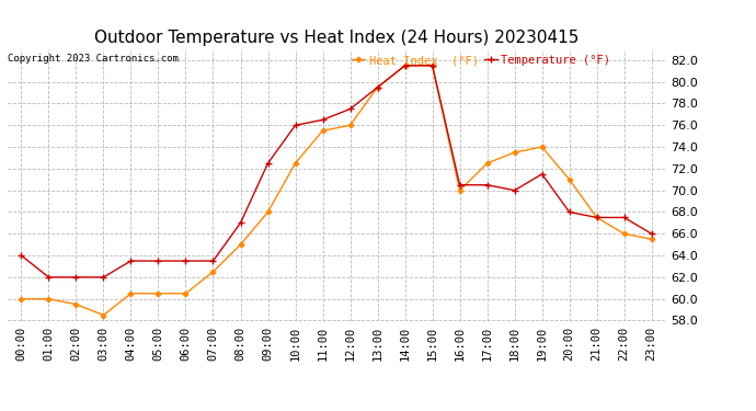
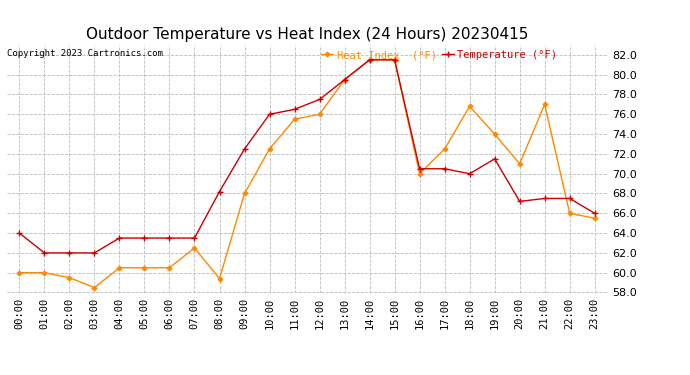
Temperature (°F)/08:00: 67.0 -> 68.2
Heat Index (°F)/08:00: 65.0 -> 59.4
Heat Index (°F)/18:00: 73.5 -> 76.8
Temperature (°F)/20:00: 68.0 -> 67.2
Heat Index (°F)/21:00: 67.5 -> 77.0
